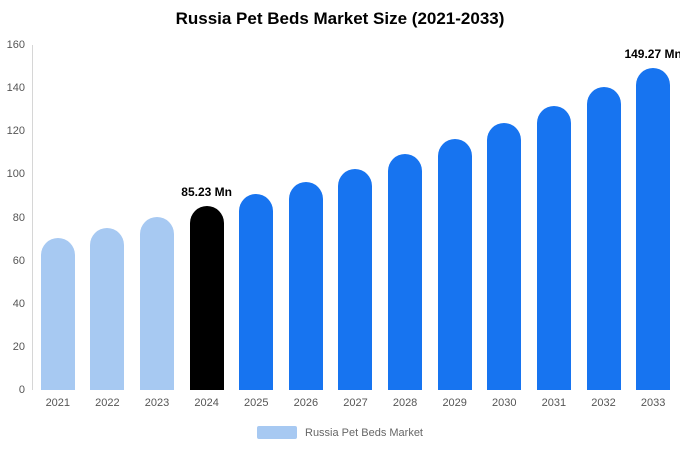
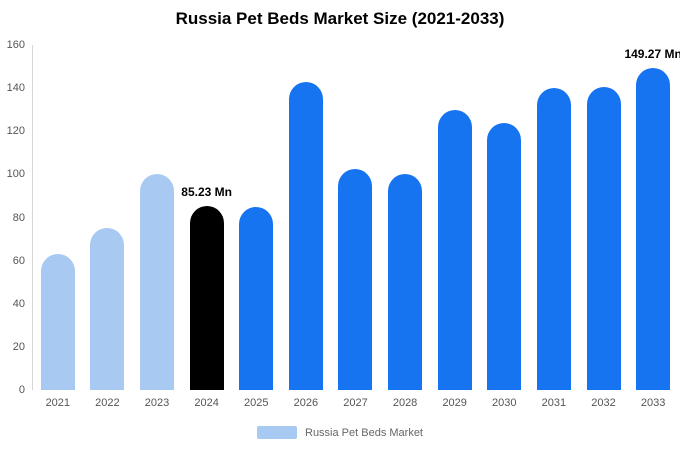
2021: 71 -> 63
2023: 80 -> 100
2025: 91 -> 85
2026: 96 -> 143
2028: 109 -> 100
2029: 116 -> 130
2031: 132 -> 140
